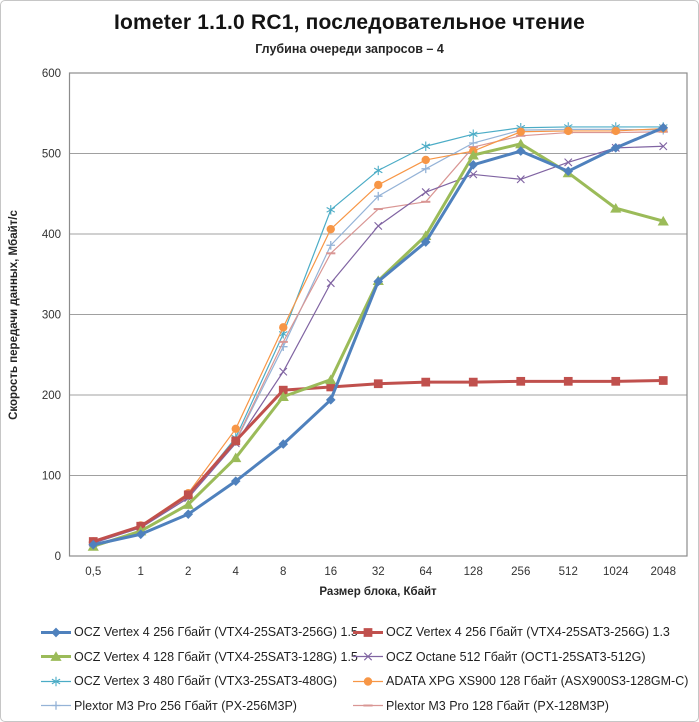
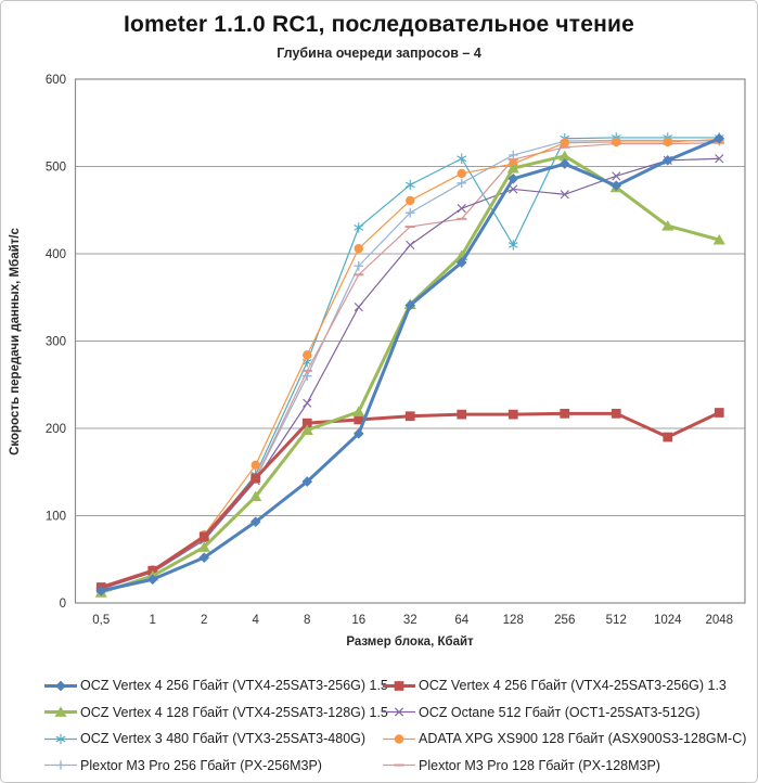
OCZ Vertex 3 480 Гбайт (VTX3-25SAT3-480G)/128: 520 -> 410
OCZ Vertex 4 256 Гбайт (VTX4-25SAT3-256G) 1.3/1024: 220 -> 190
